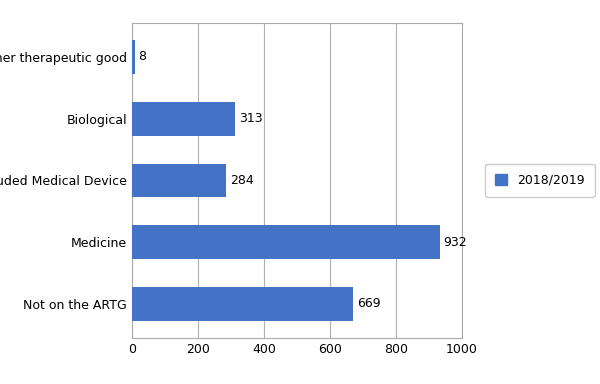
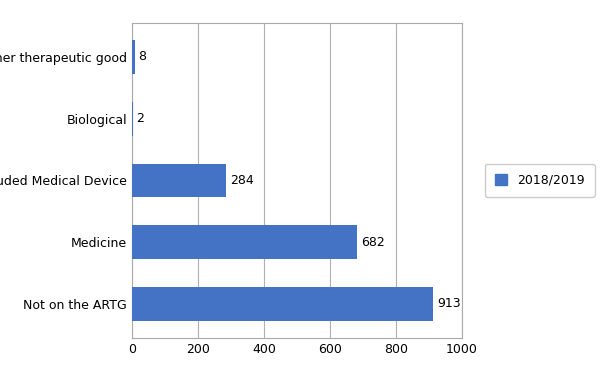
Biological: 313 -> 2
Medicine: 932 -> 682
Not on the ARTG: 669 -> 913
